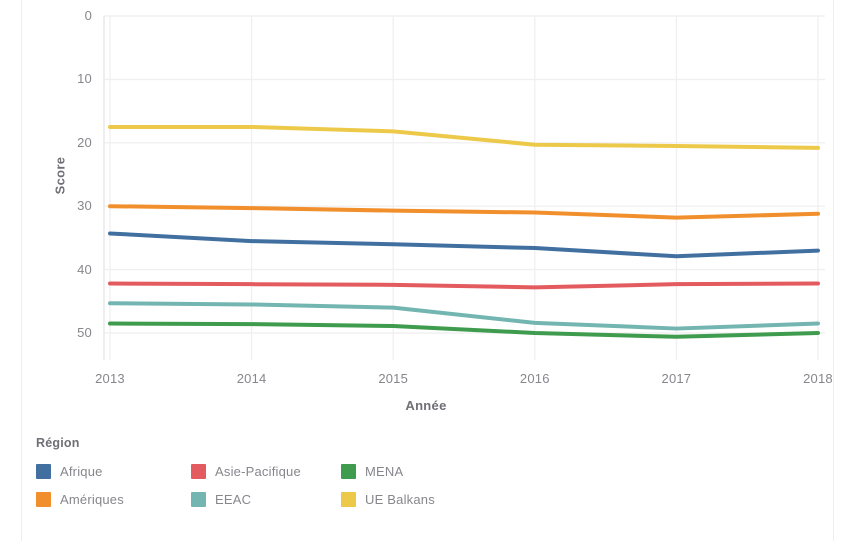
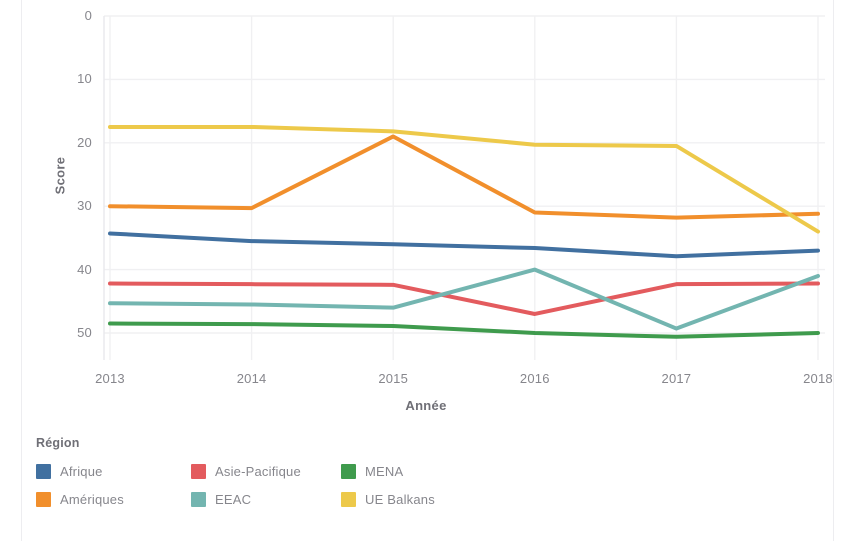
Amériques/2015: 31 -> 19
Asie-Pacifique/2016: 43 -> 47
EEAC/2016: 48 -> 40
EEAC/2018: 48 -> 41
UE Balkans/2018: 21 -> 34
